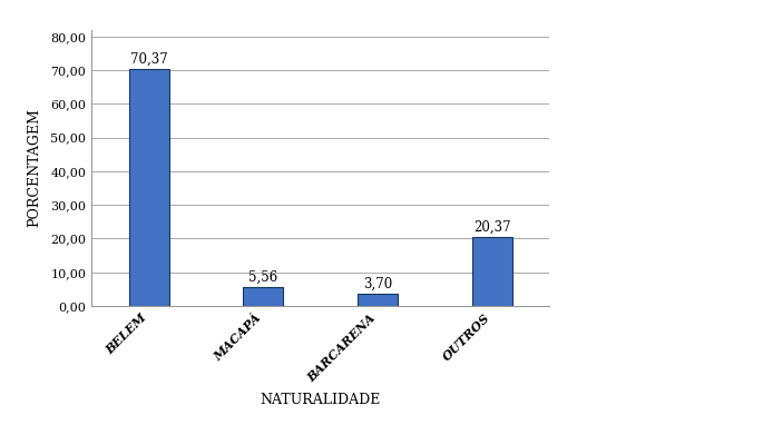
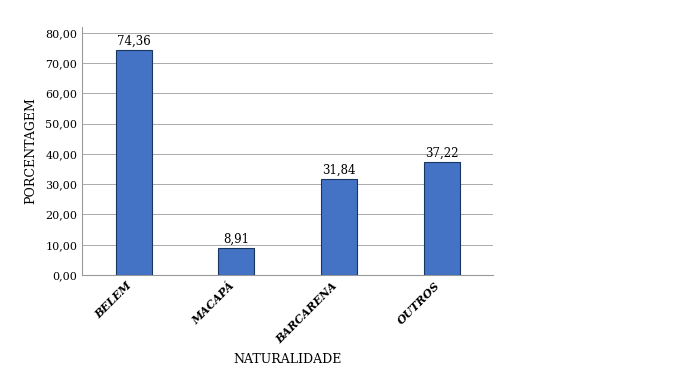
BELEM: 70,37 -> 74,36
MACAPÁ: 5,56 -> 8,91
BARCARENA: 3,70 -> 31,84
OUTROS: 20,37 -> 37,22
